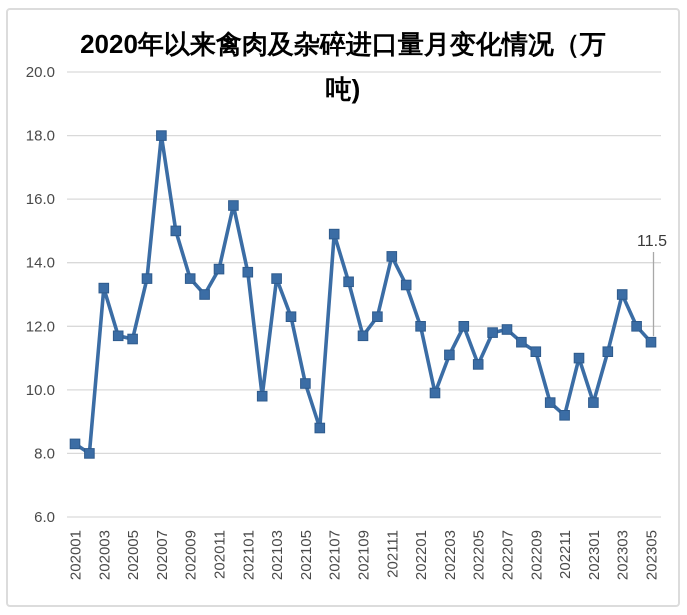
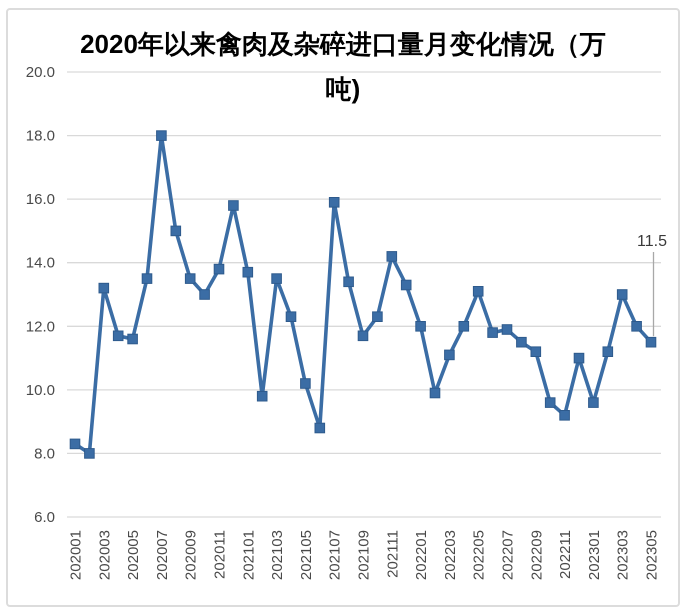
202107: 14.9 -> 15.9
202205: 10.8 -> 13.1
